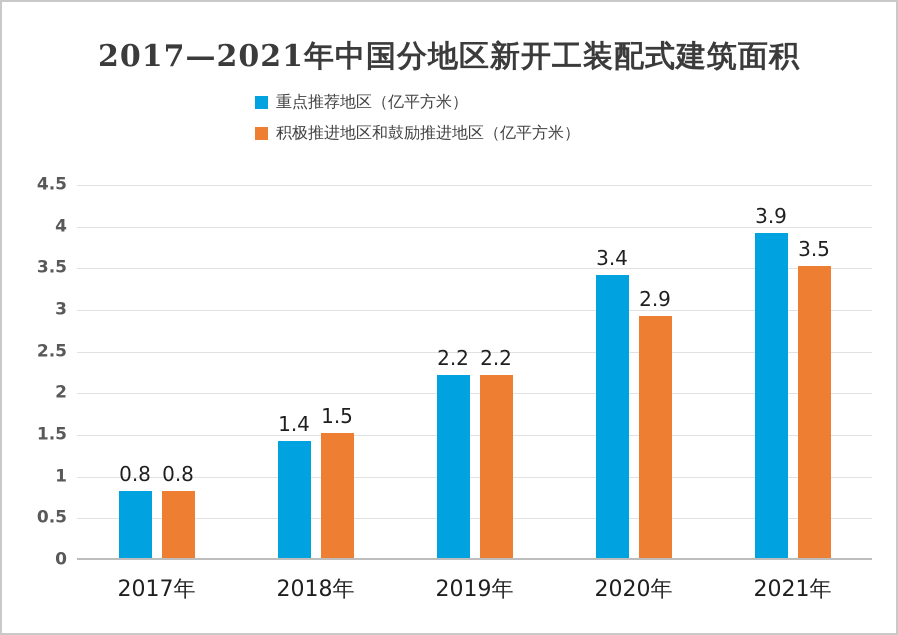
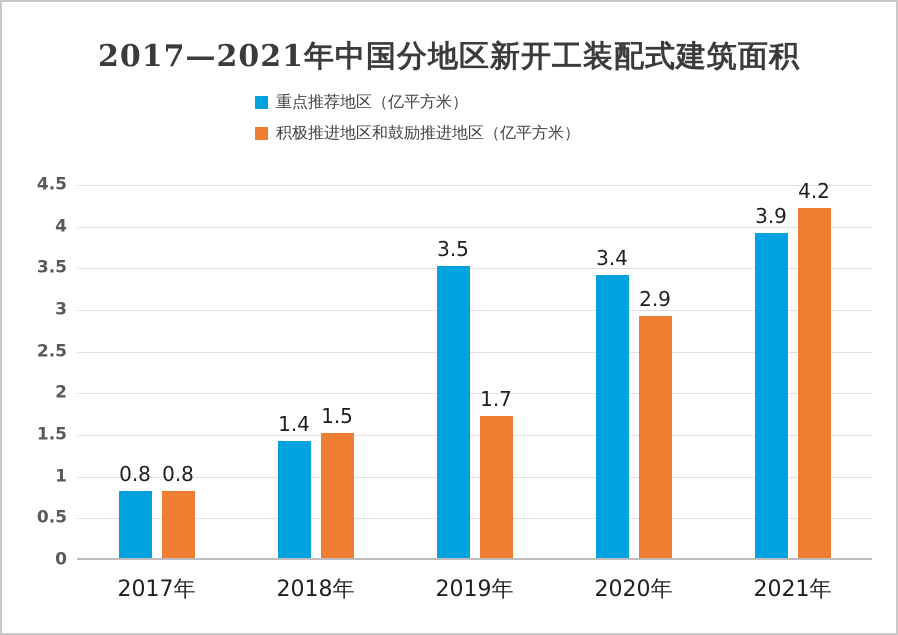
重点推荐地区（亿平方米）/2019年: 2.2 -> 3.5
积极推进地区和鼓励推进地区（亿平方米）/2019年: 2.2 -> 1.7
积极推进地区和鼓励推进地区（亿平方米）/2021年: 3.5 -> 4.2
